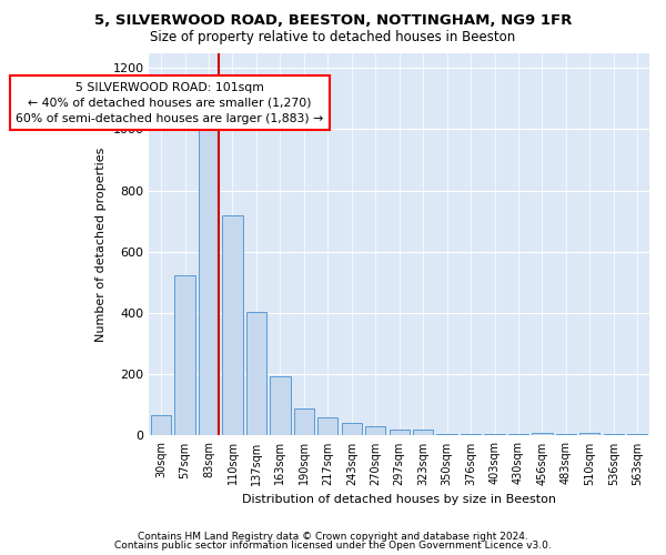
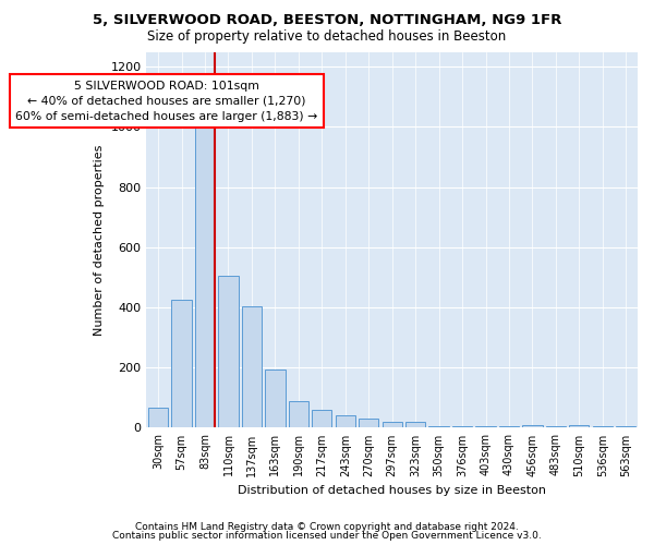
57sqm: 525 -> 425
110sqm: 720 -> 505
